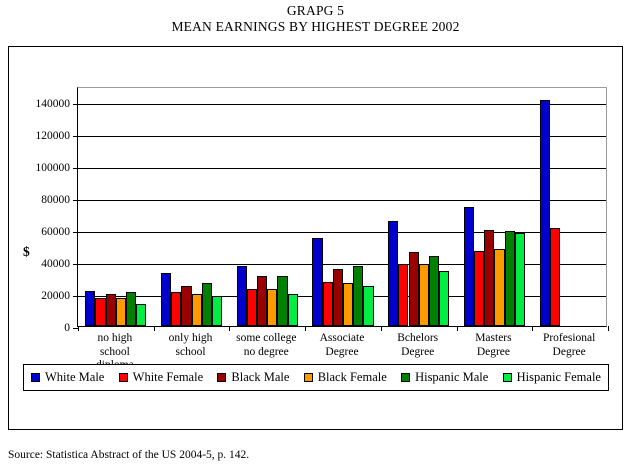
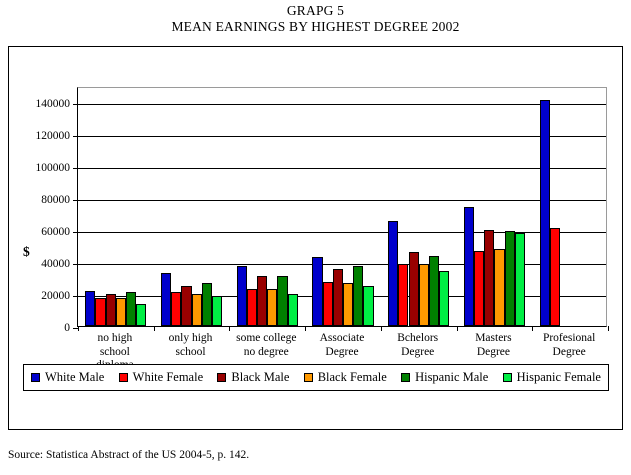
White Male/Associate Degree: 55000 -> 43000
